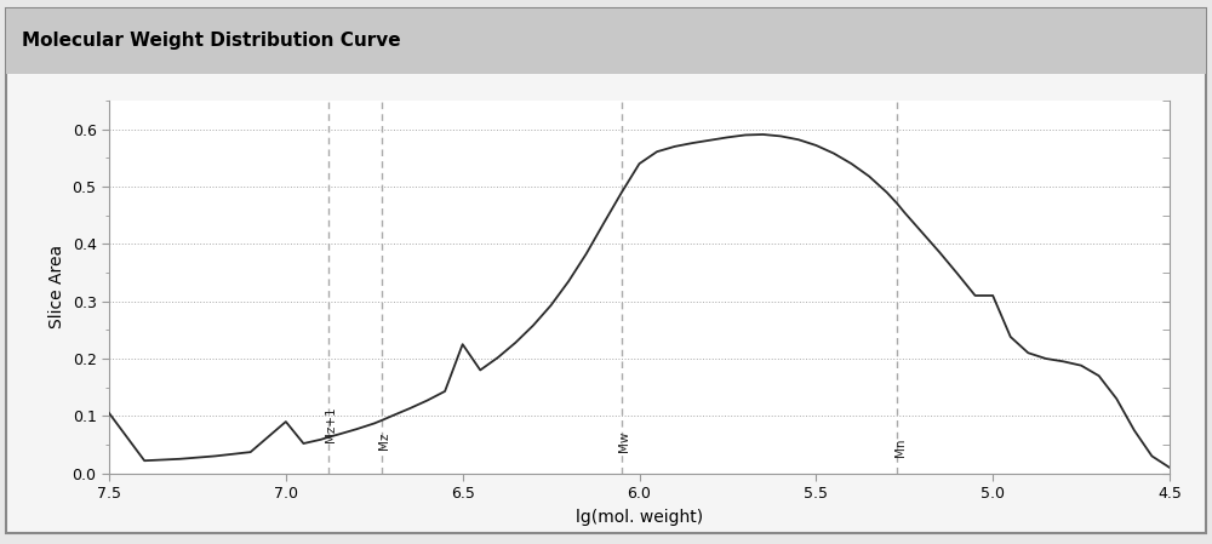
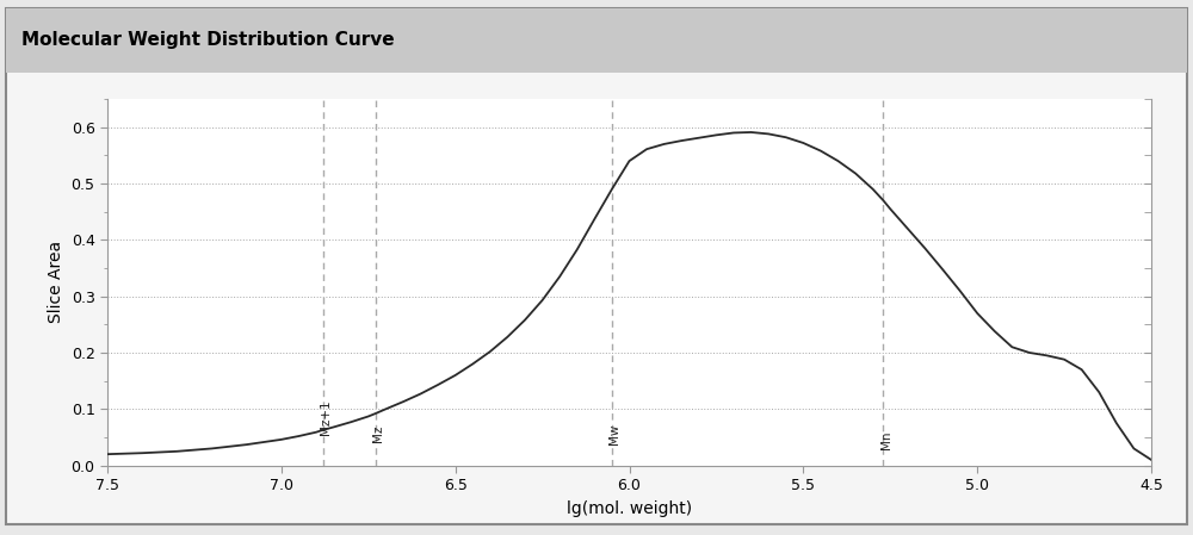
7.5: 0.105 -> 0.020
7.0: 0.090 -> 0.046
6.5: 0.225 -> 0.160
5.0: 0.310 -> 0.270
